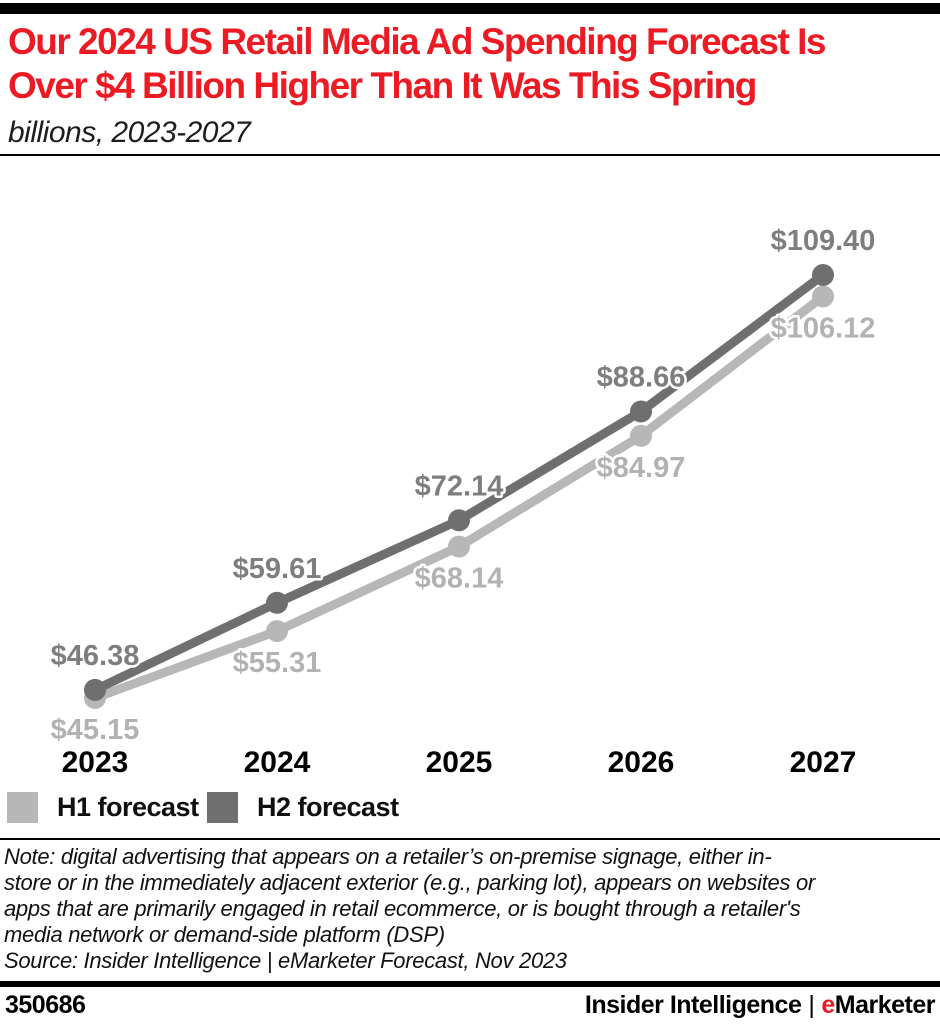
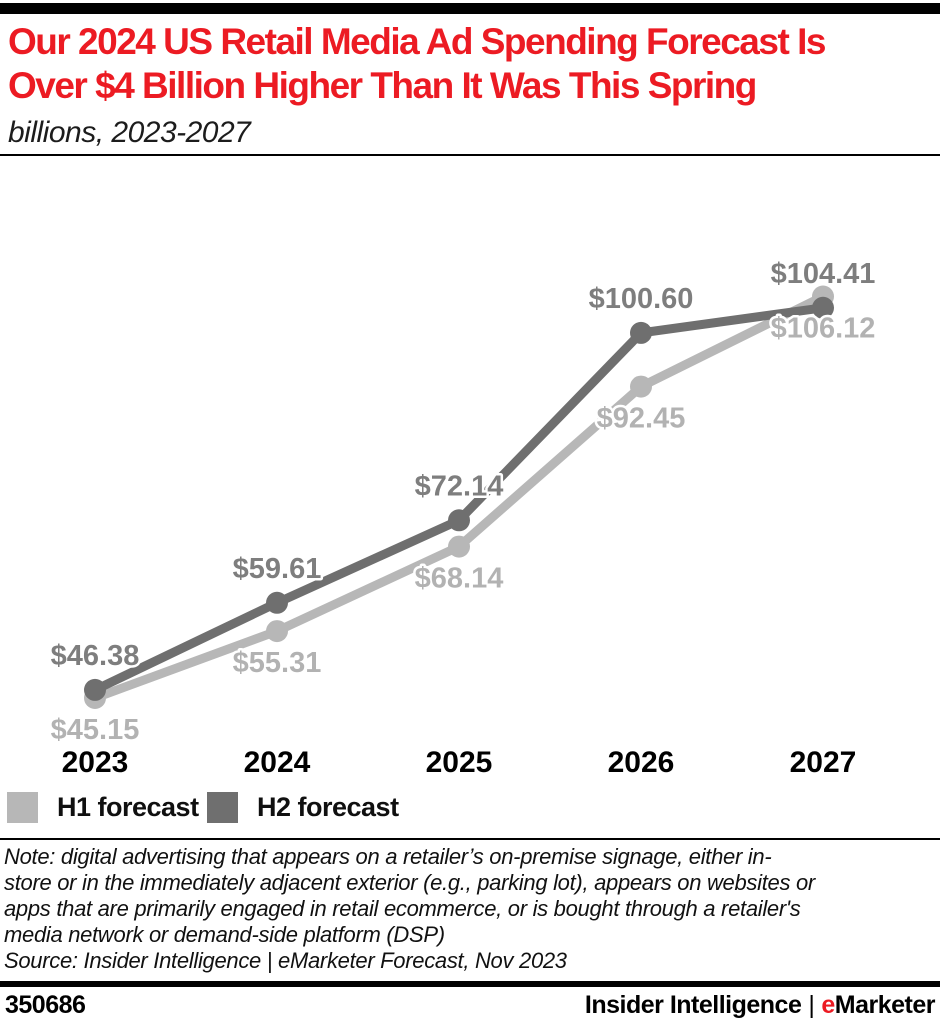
H1 forecast/2026: $84.97 -> $92.45
H2 forecast/2026: $88.66 -> $100.60
H2 forecast/2027: $109.40 -> $104.41
